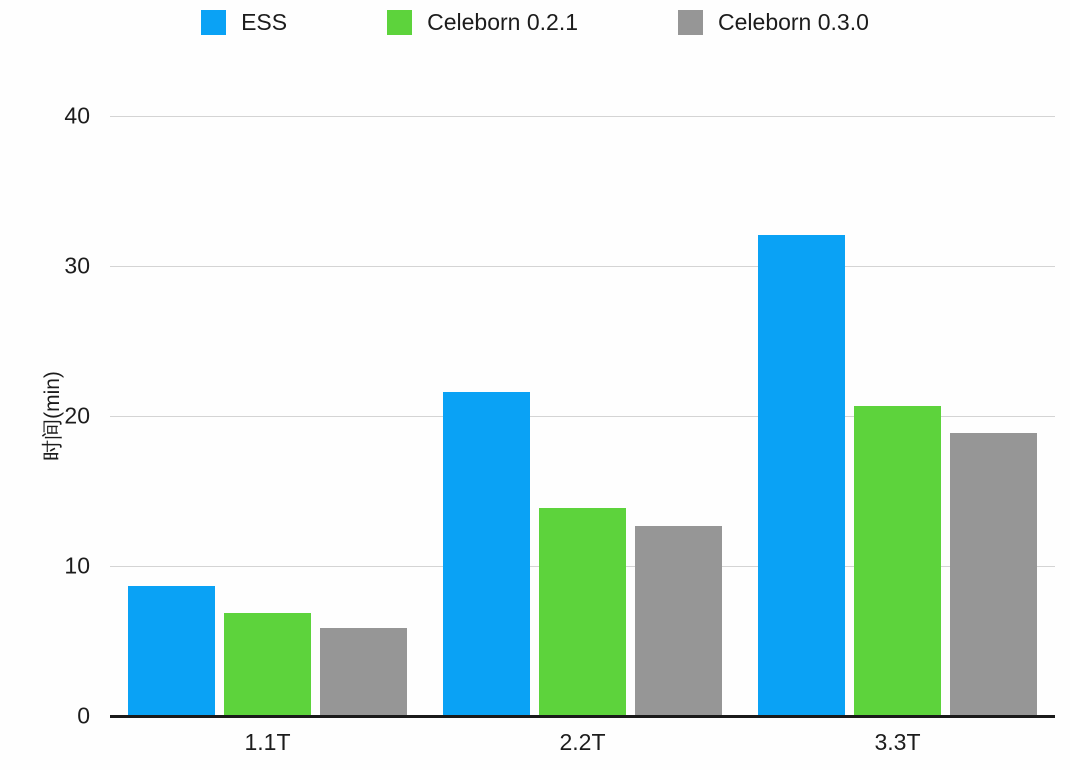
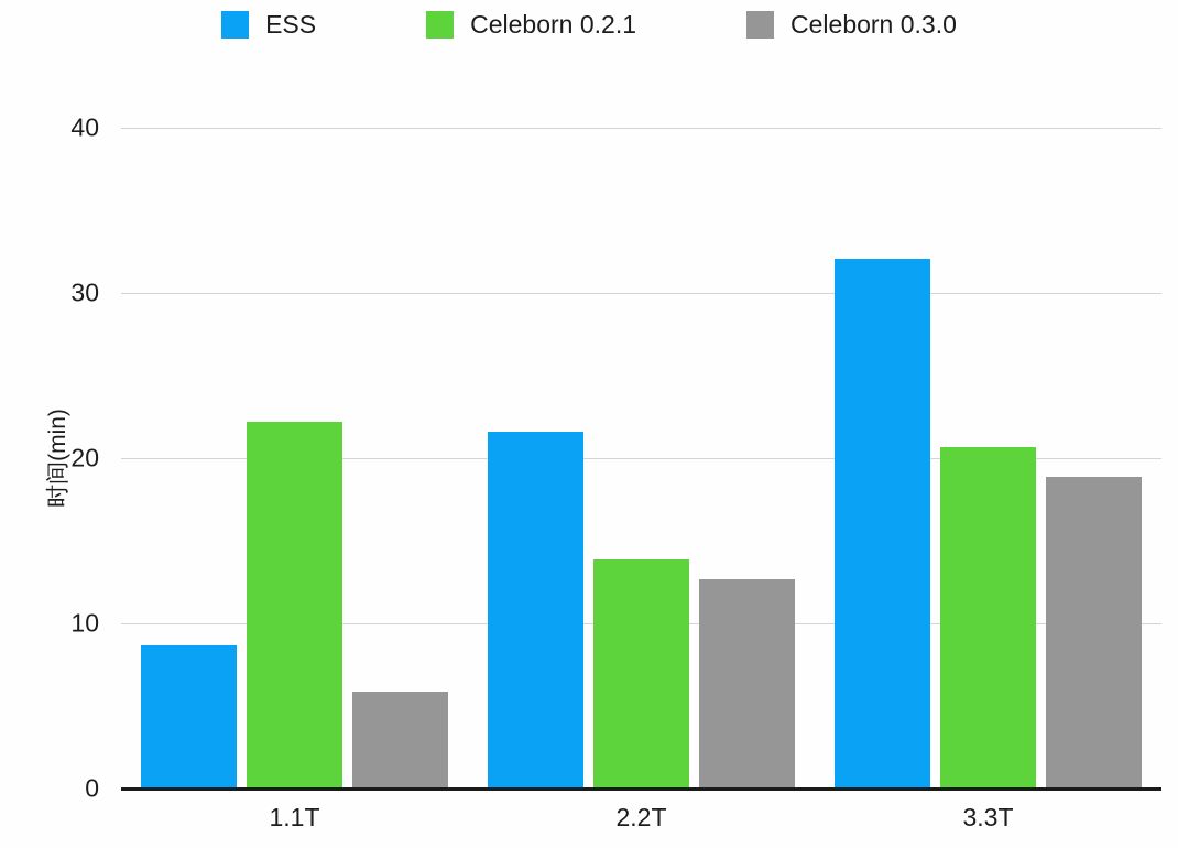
Celeborn 0.2.1/1.1T: 6.9 -> 22.2
